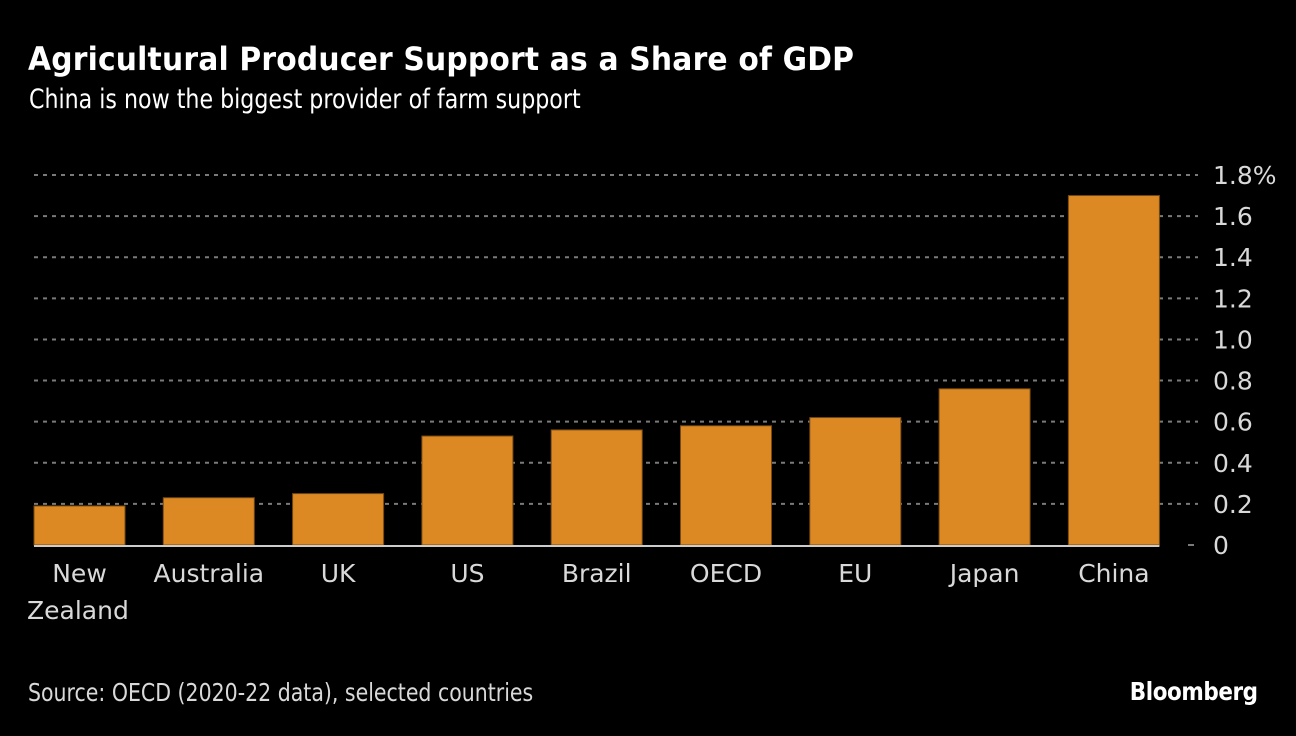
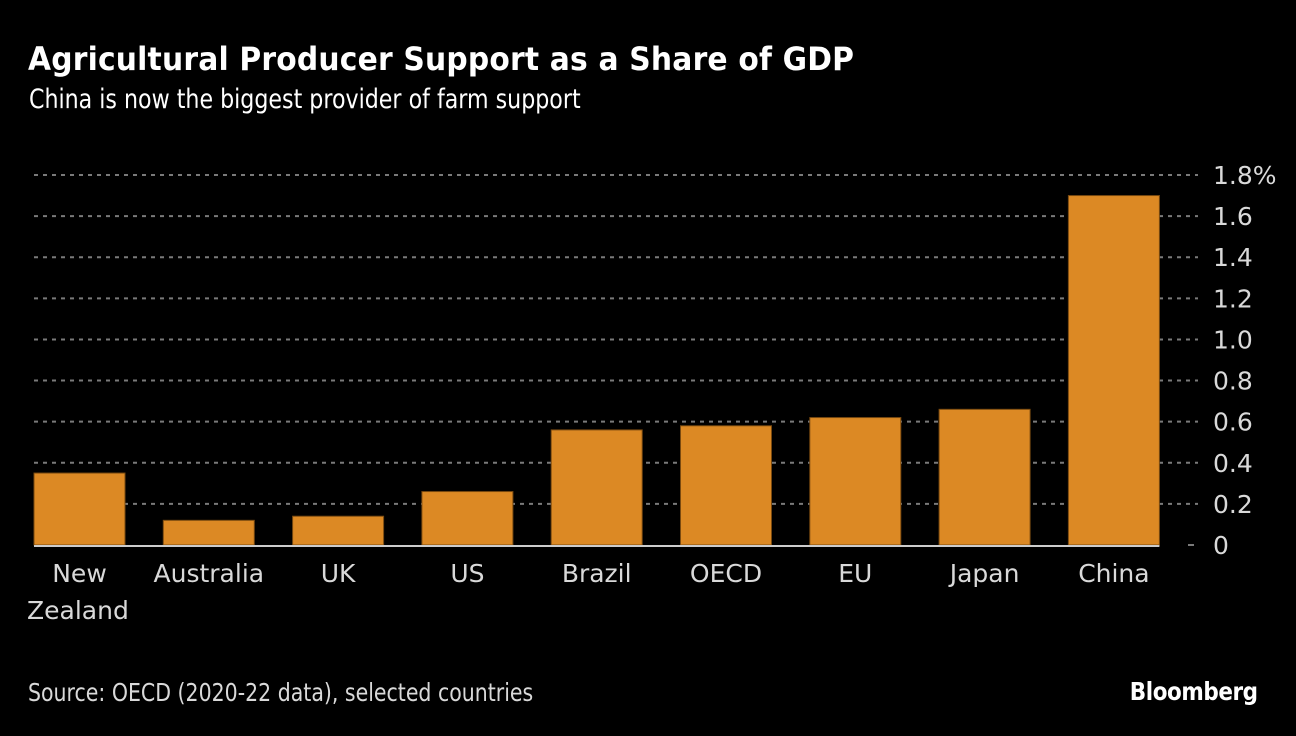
New Zealand: 0.19% -> 0.35%
Australia: 0.23% -> 0.12%
UK: 0.25% -> 0.14%
US: 0.53% -> 0.26%
Japan: 0.76% -> 0.66%
